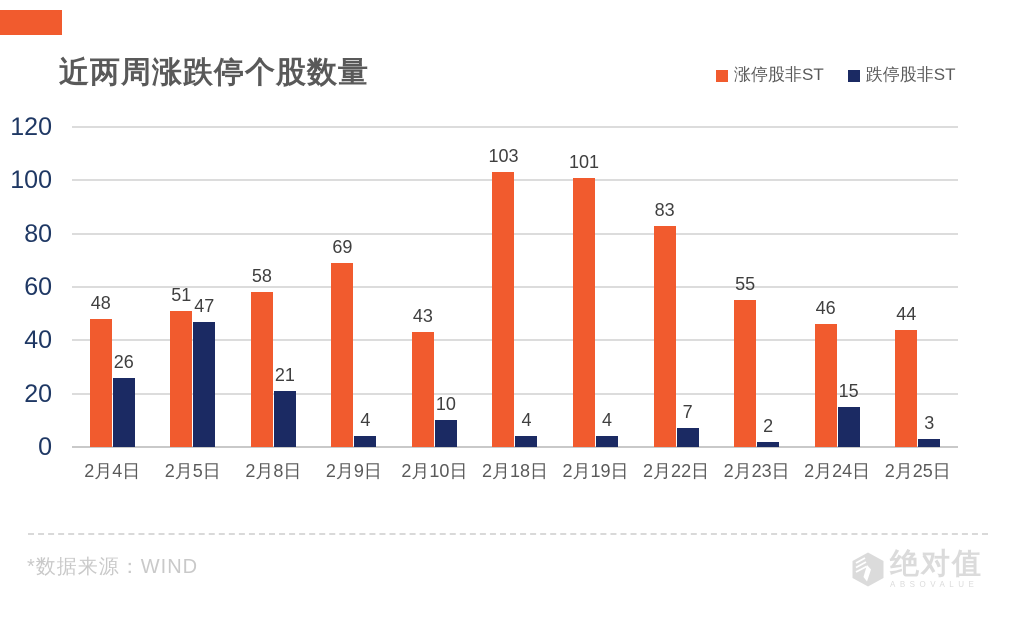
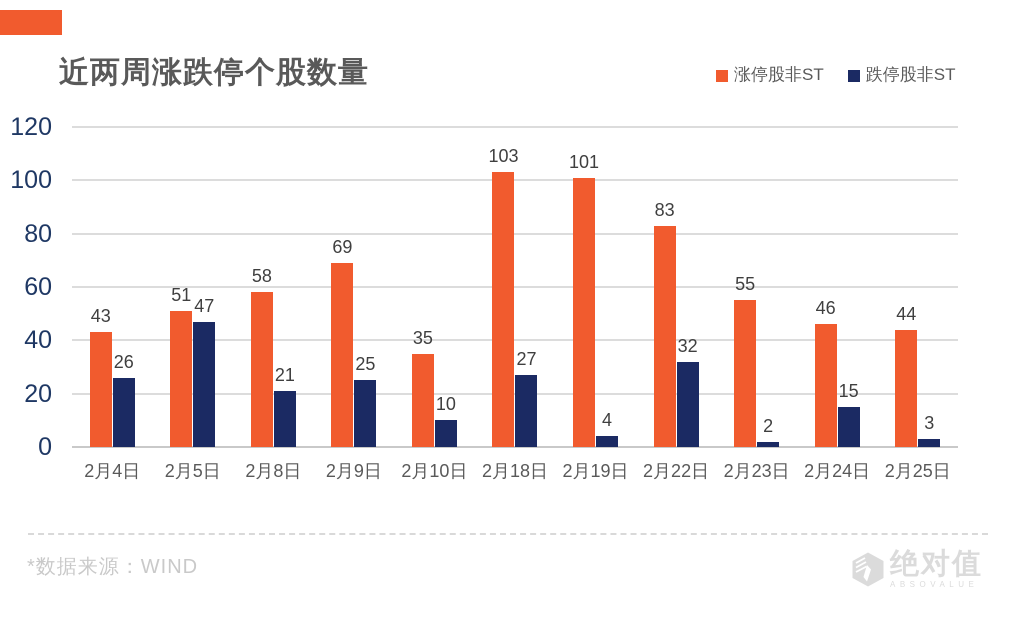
涨停股非ST/2月4日: 48 -> 43
跌停股非ST/2月9日: 4 -> 25
涨停股非ST/2月10日: 43 -> 35
跌停股非ST/2月18日: 4 -> 27
跌停股非ST/2月22日: 7 -> 32
